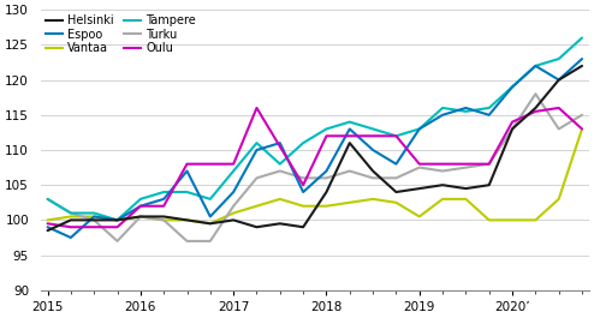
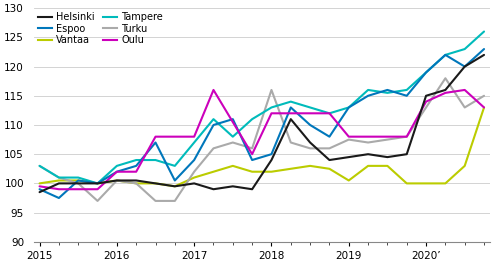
Turku/2018: 106.0 -> 116.0
Espoo/2018: 107.0 -> 105.0
Helsinki/2020’: 113.0 -> 115.0
